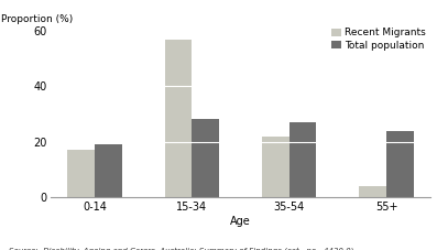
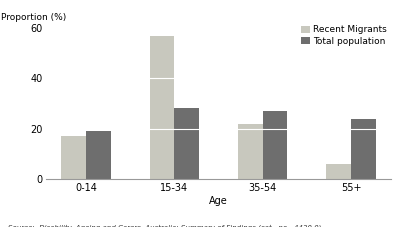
Recent Migrants/55+: 4 -> 6
